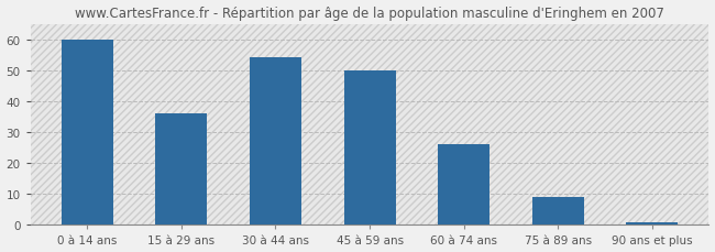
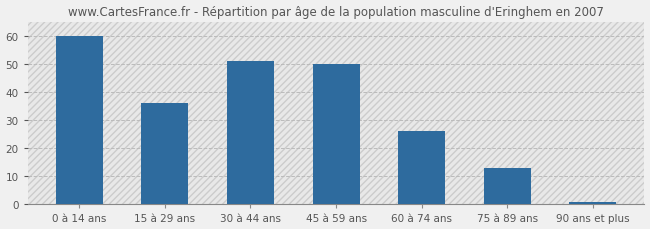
30 à 44 ans: 54 -> 51
75 à 89 ans: 9 -> 13
